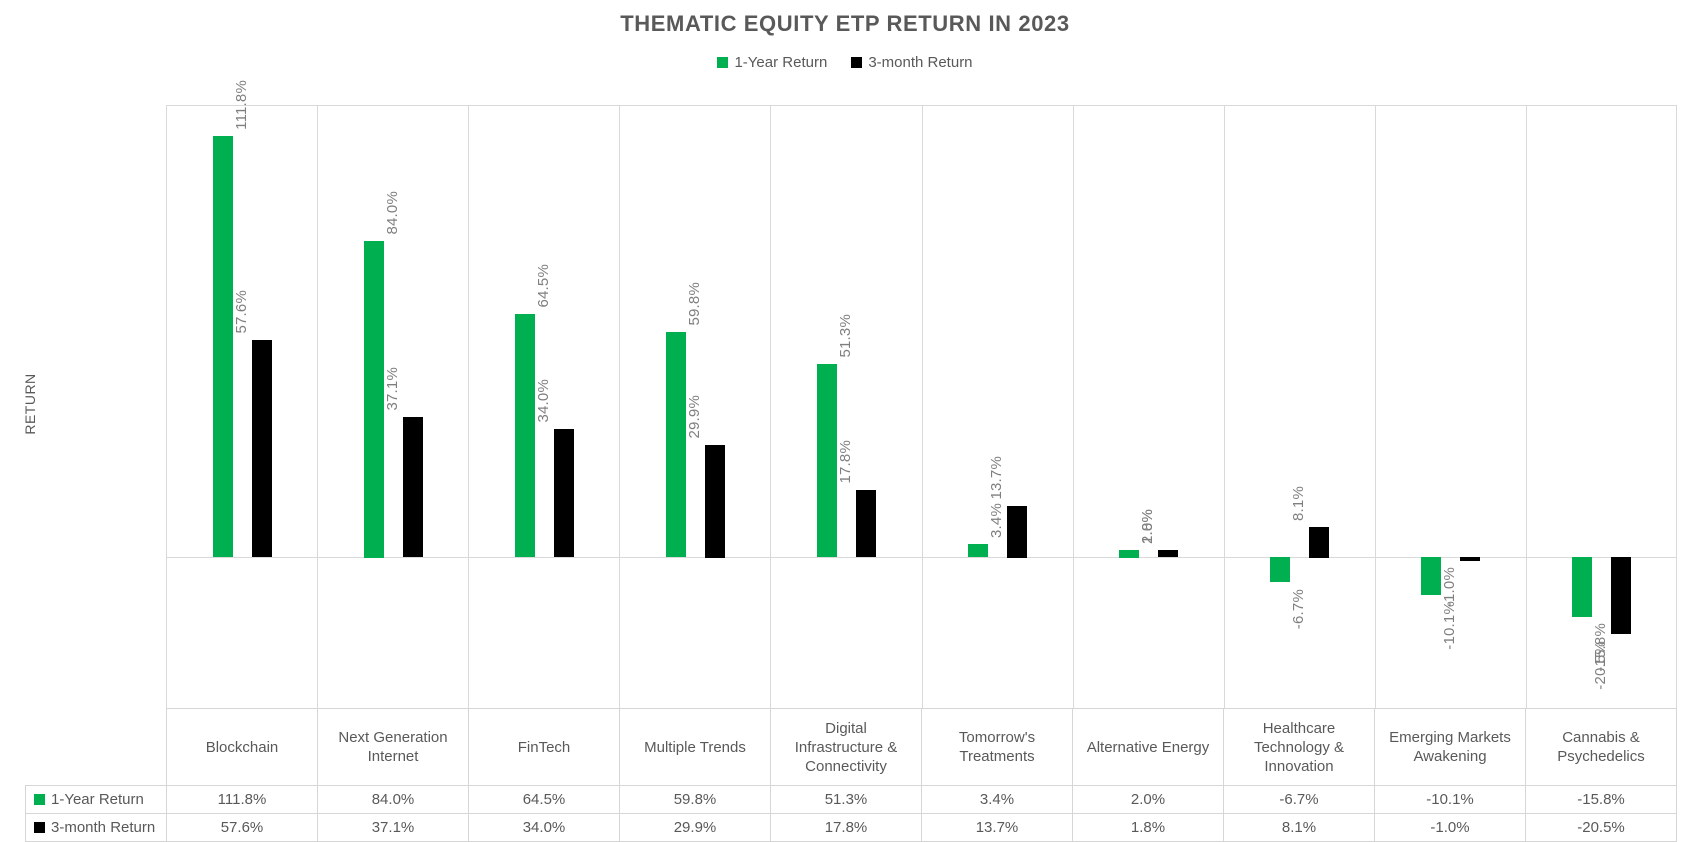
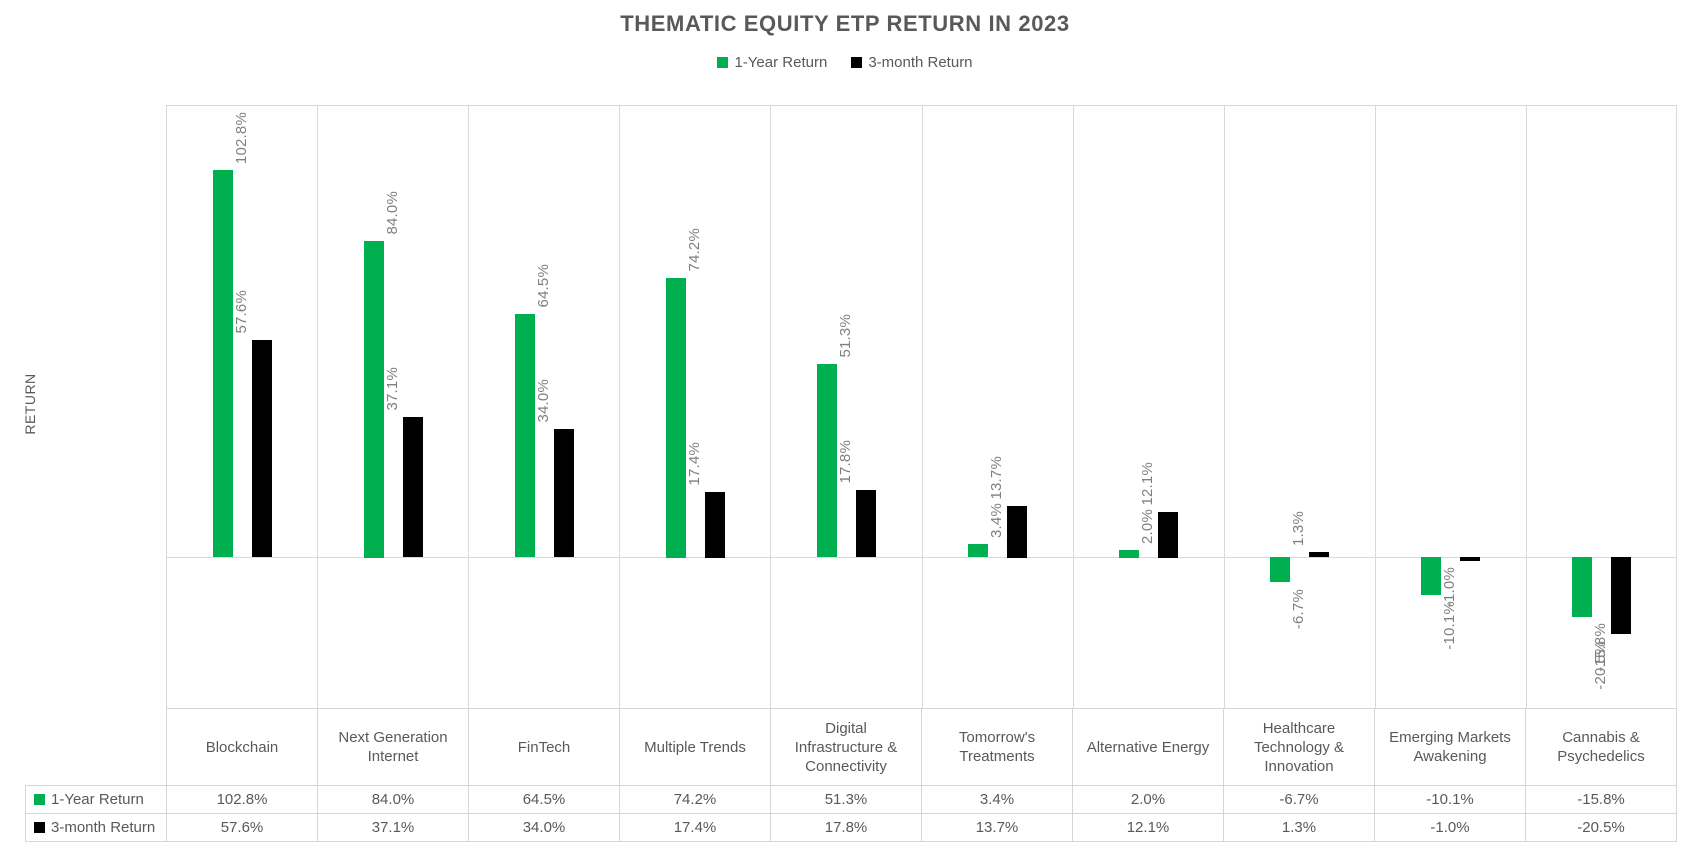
1-Year Return/Blockchain: 111.8% -> 102.8%
1-Year Return/Multiple Trends: 59.8% -> 74.2%
3-month Return/Multiple Trends: 29.9% -> 17.4%
3-month Return/Alternative Energy: 1.8% -> 12.1%
3-month Return/Healthcare Technology & Innovation: 8.1% -> 1.3%
